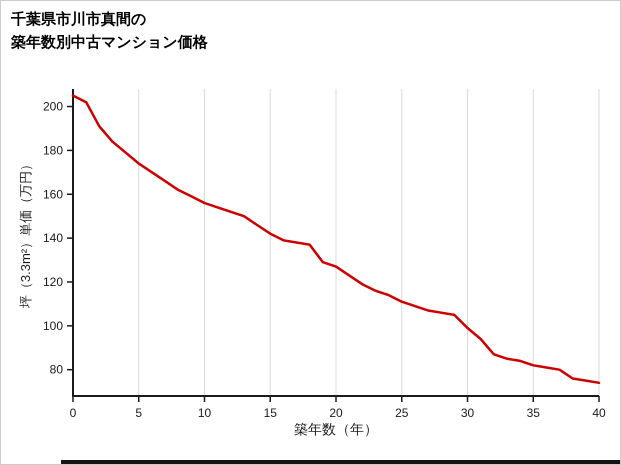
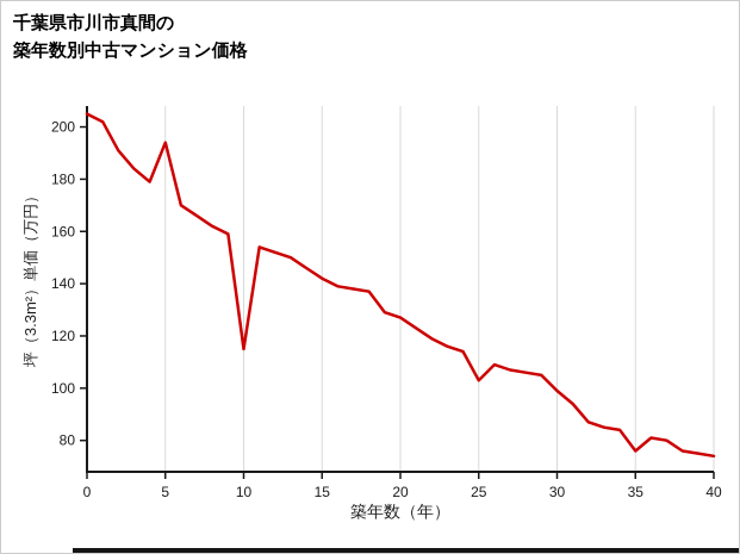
5: 174 -> 194
10: 156 -> 115
25: 111 -> 103
35: 82 -> 76
